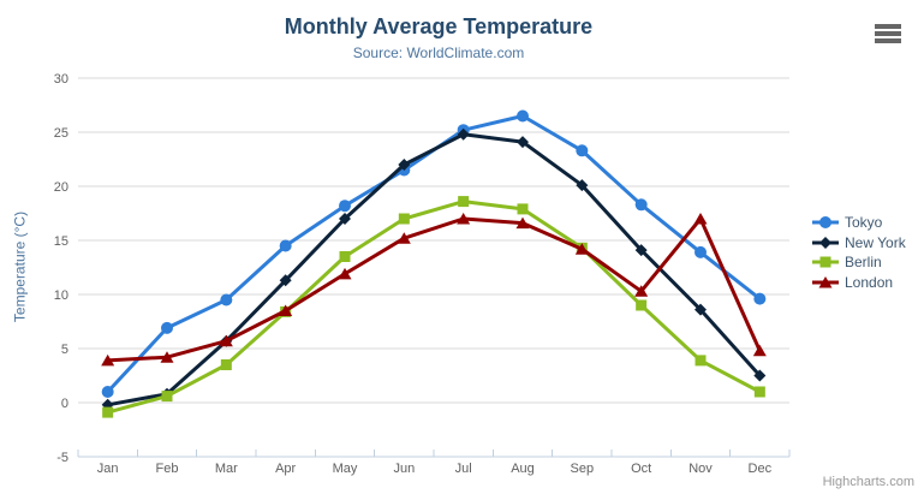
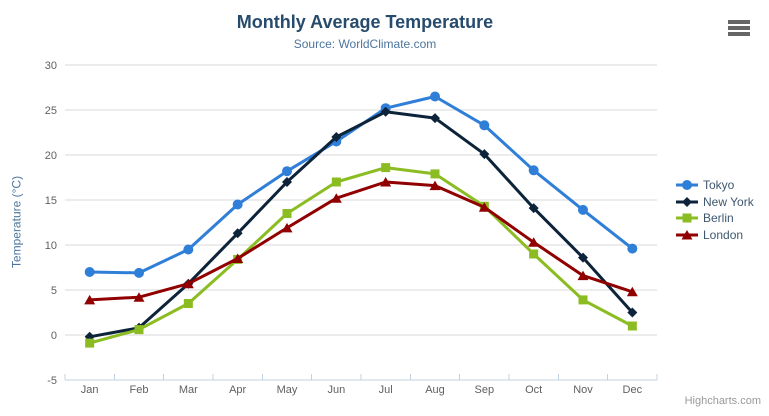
Tokyo/Jan: 1 -> 7
London/Nov: 17 -> 7
